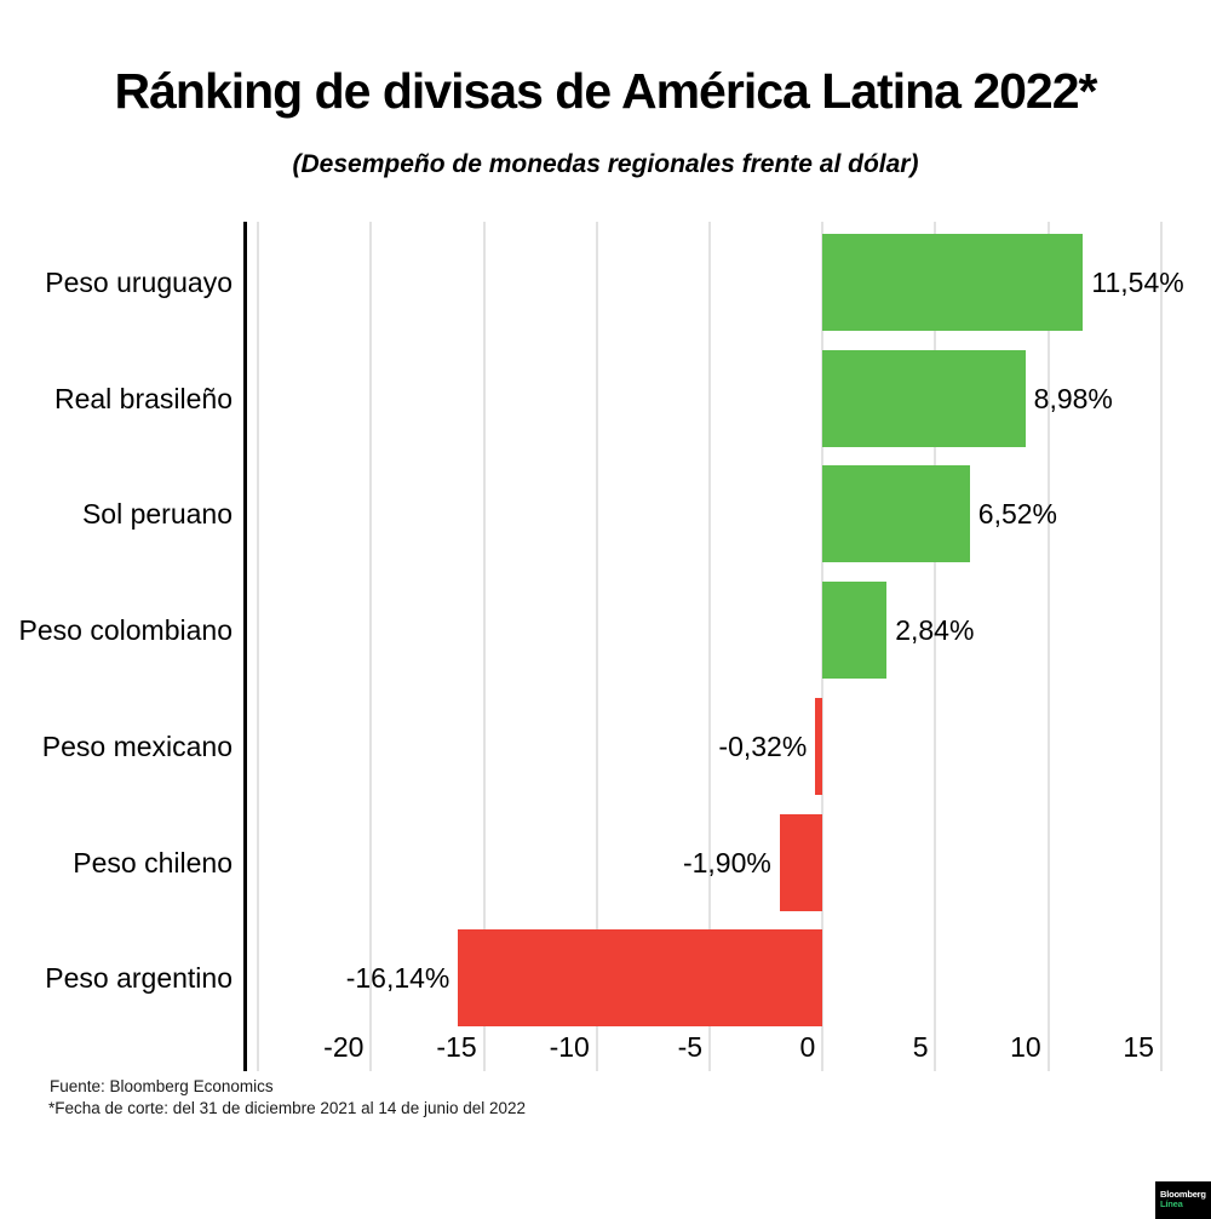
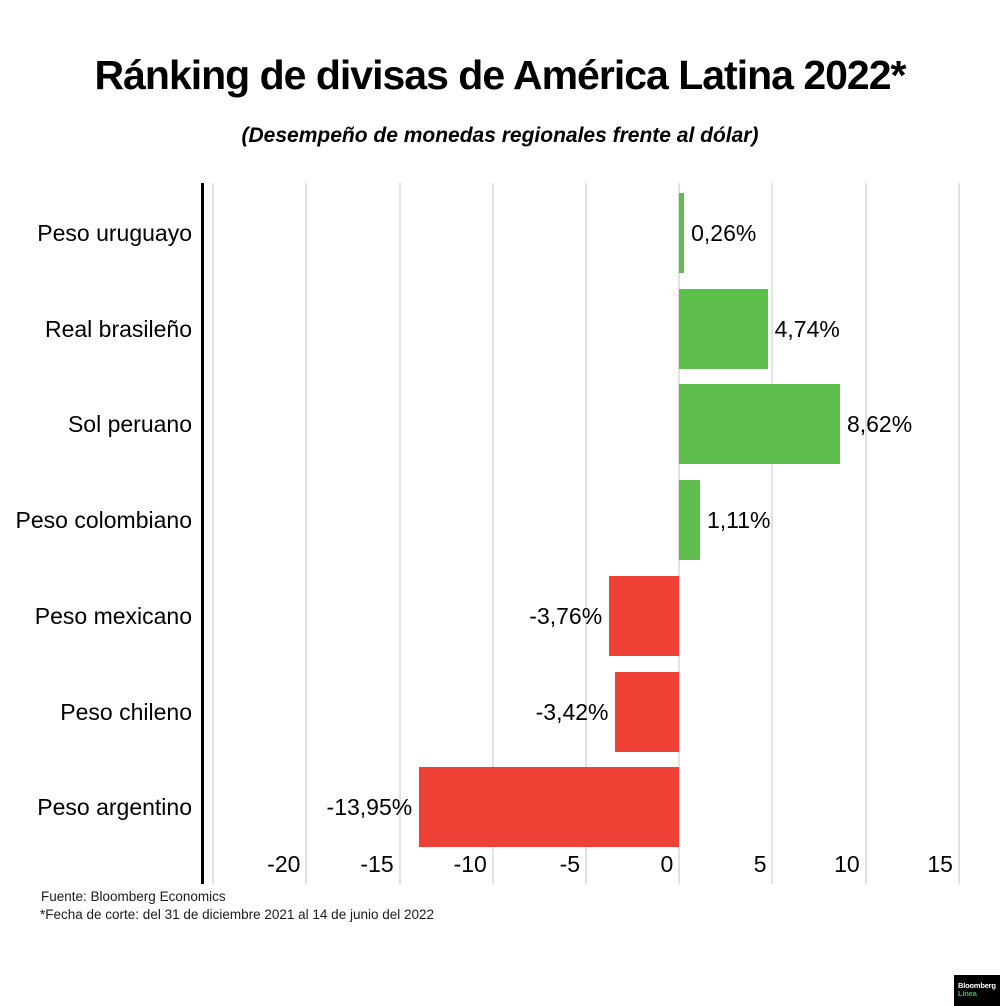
Peso uruguayo: 11,54% -> 0,26%
Real brasileño: 8,98% -> 4,74%
Sol peruano: 6,52% -> 8,62%
Peso colombiano: 2,84% -> 1,11%
Peso mexicano: -0,32% -> -3,76%
Peso chileno: -1,90% -> -3,42%
Peso argentino: -16,14% -> -13,95%
